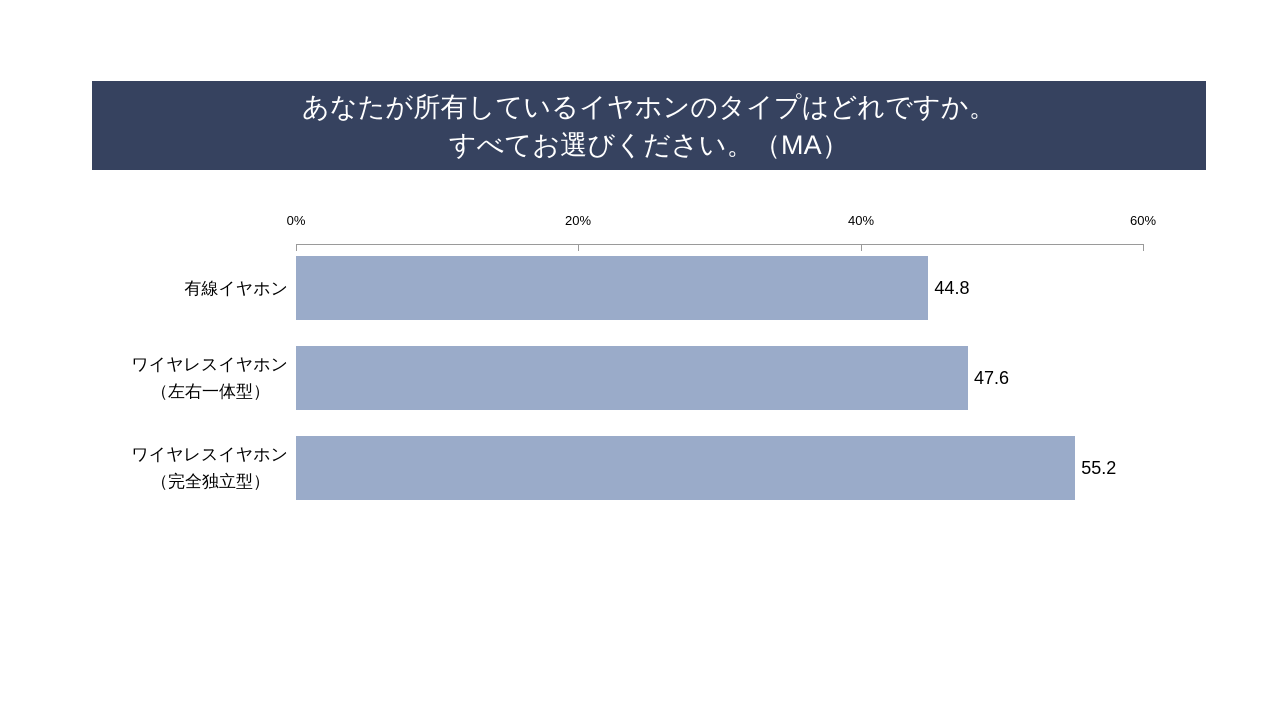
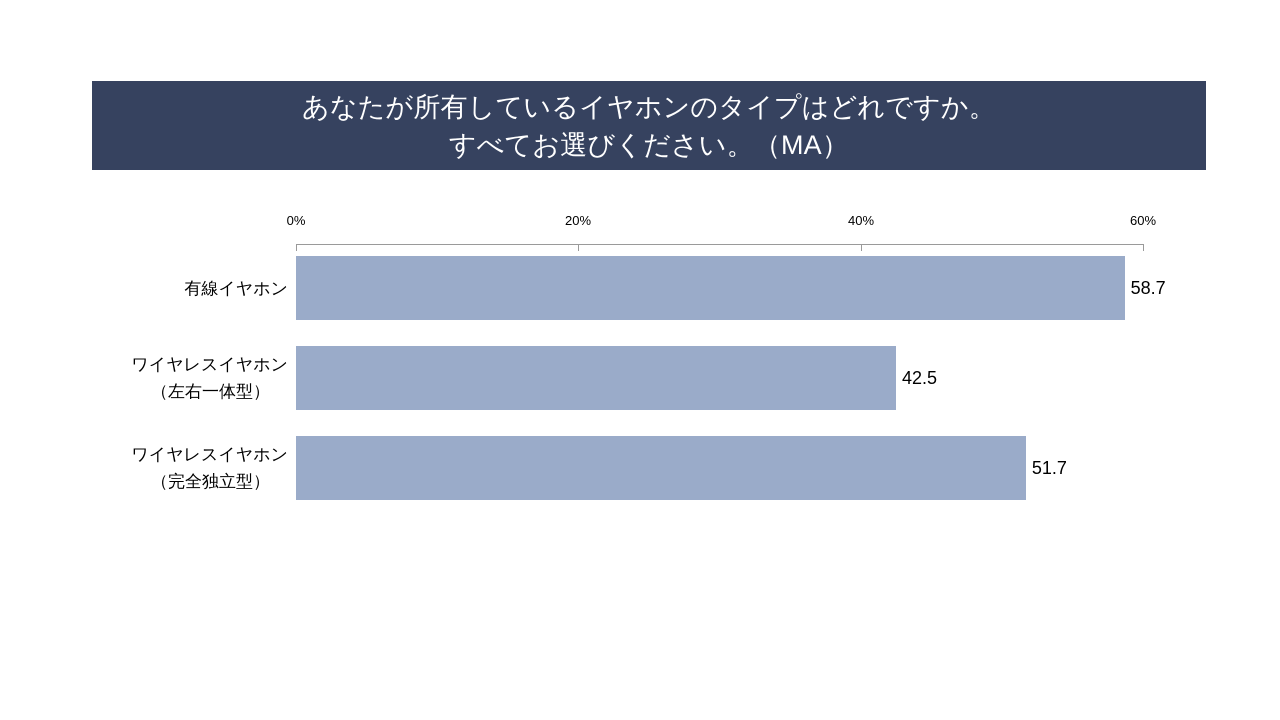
有線イヤホン: 44.8 -> 58.7
ワイヤレスイヤホン（左右一体型）: 47.6 -> 42.5
ワイヤレスイヤホン（完全独立型）: 55.2 -> 51.7
